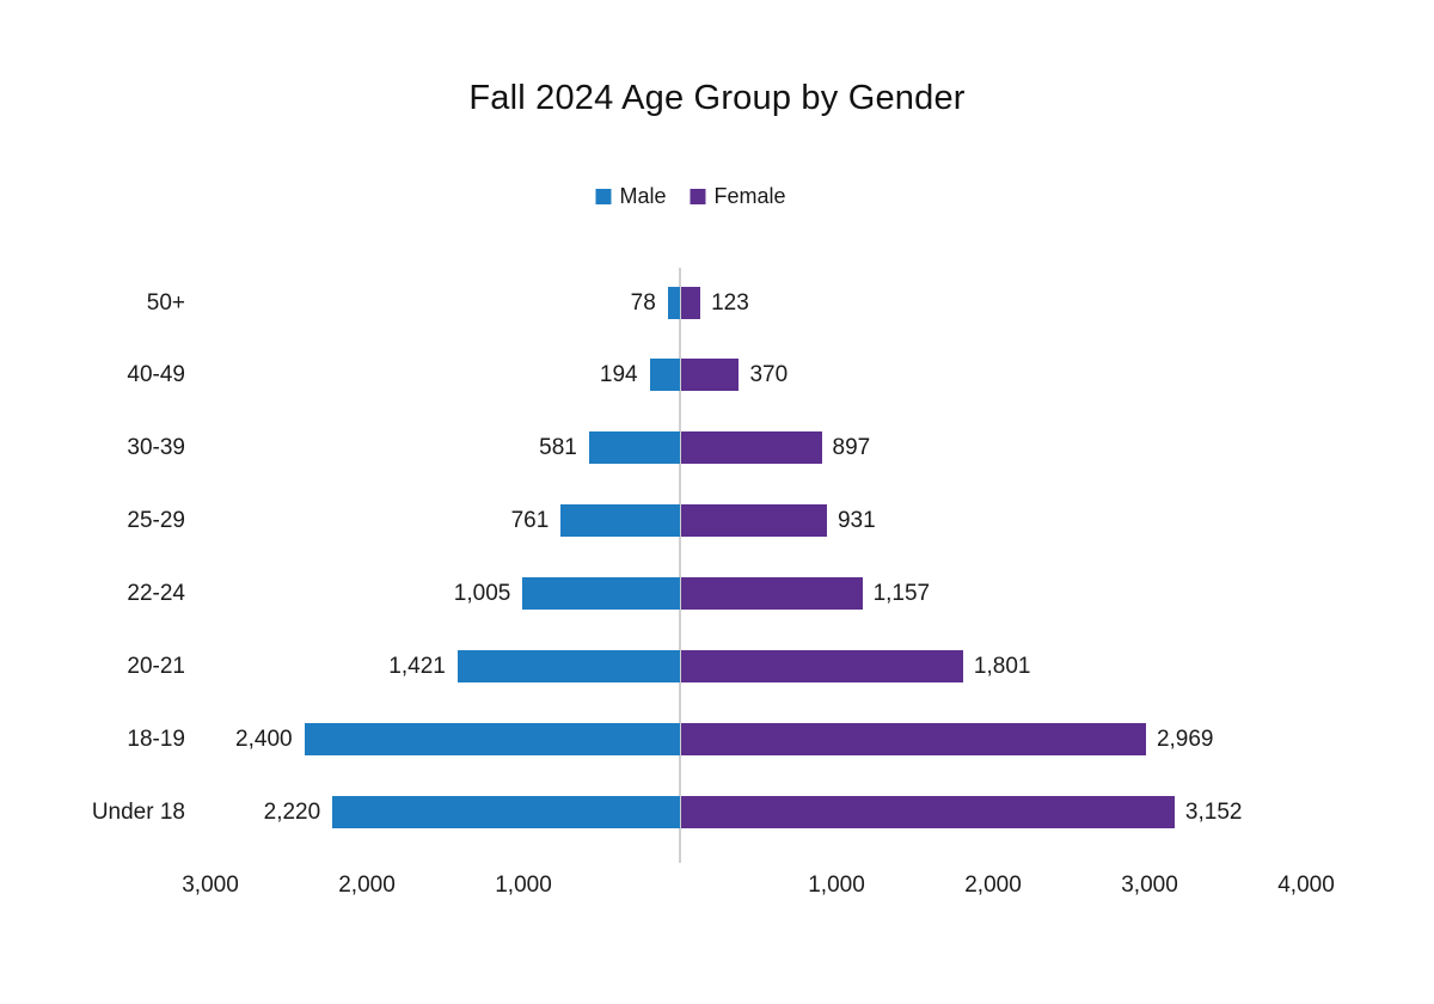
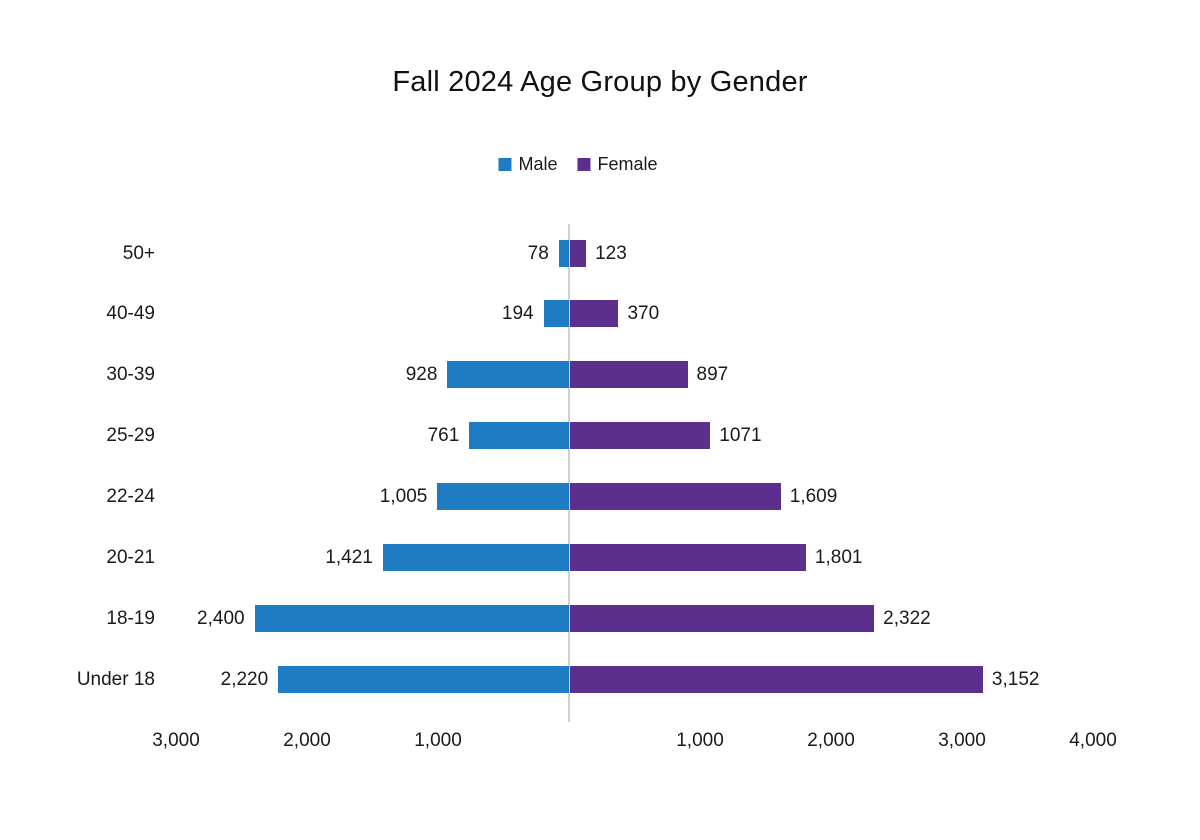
Male/30-39: 581 -> 928
Female/25-29: 931 -> 1071
Female/22-24: 1,157 -> 1,609
Female/18-19: 2,969 -> 2,322
